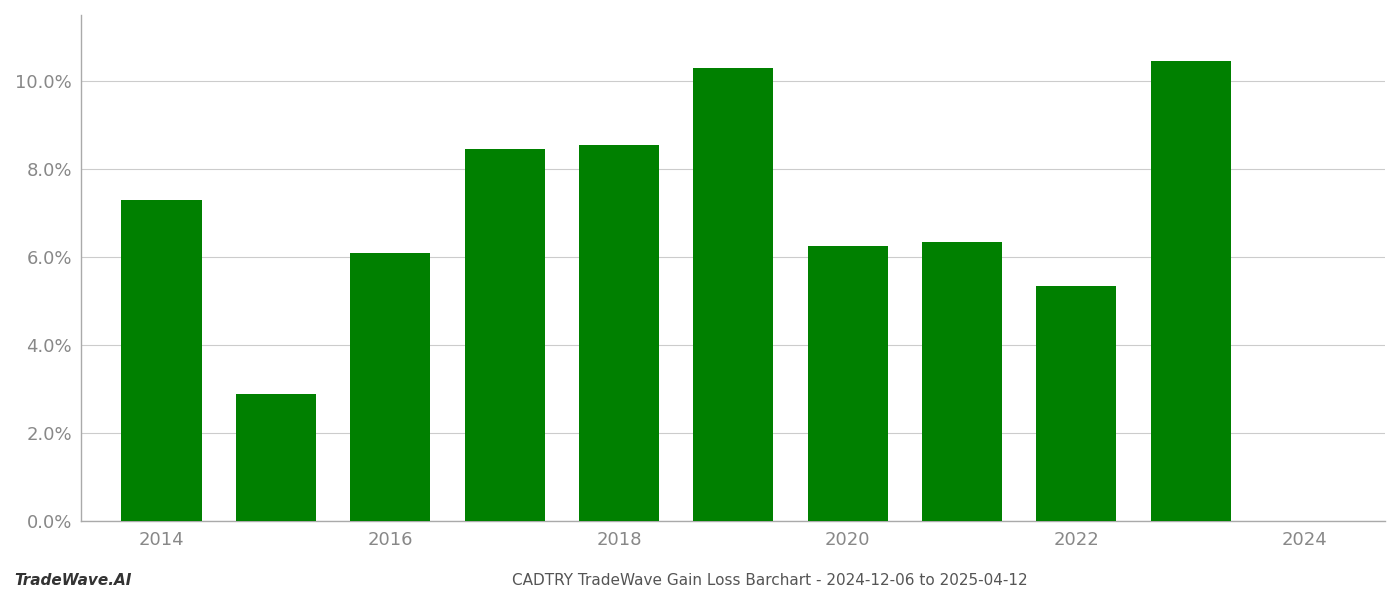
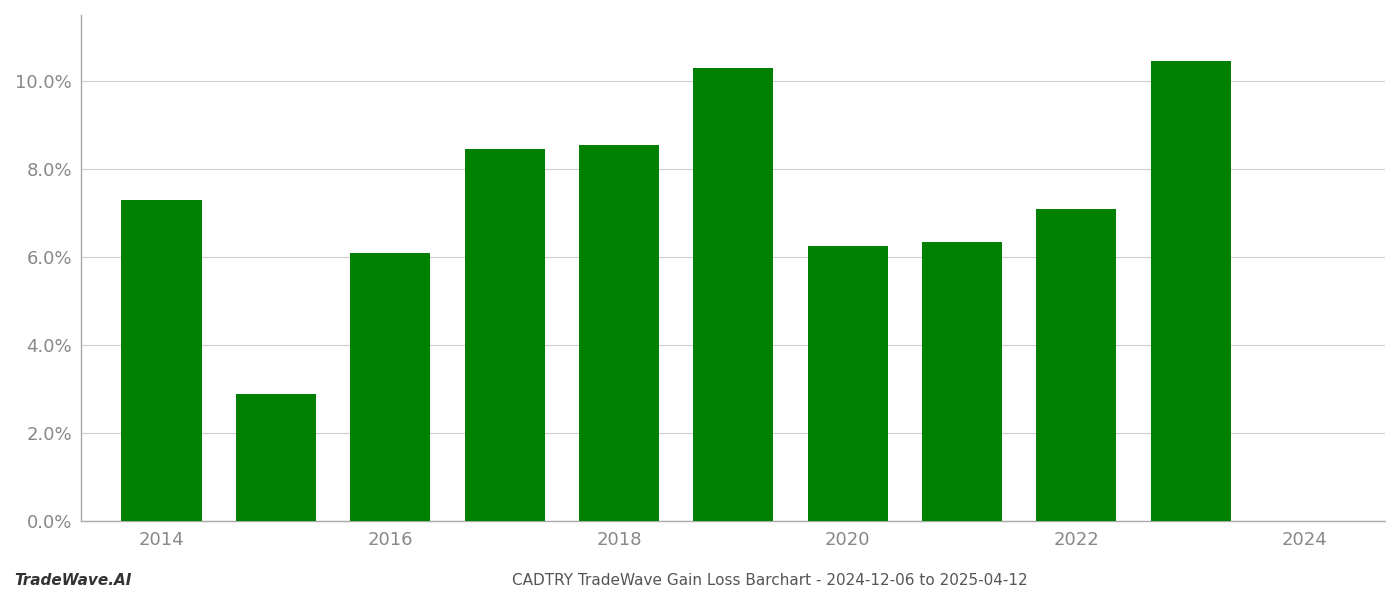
2022: 5.35% -> 7.10%
